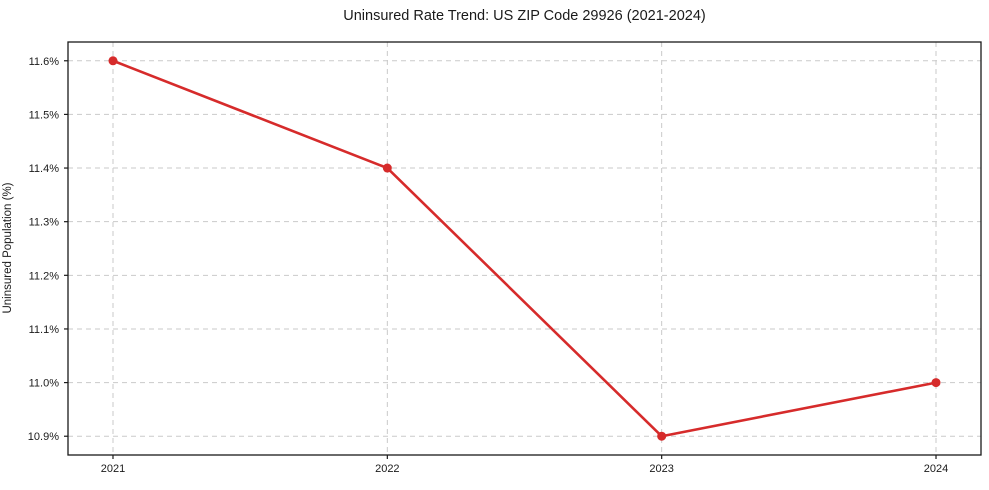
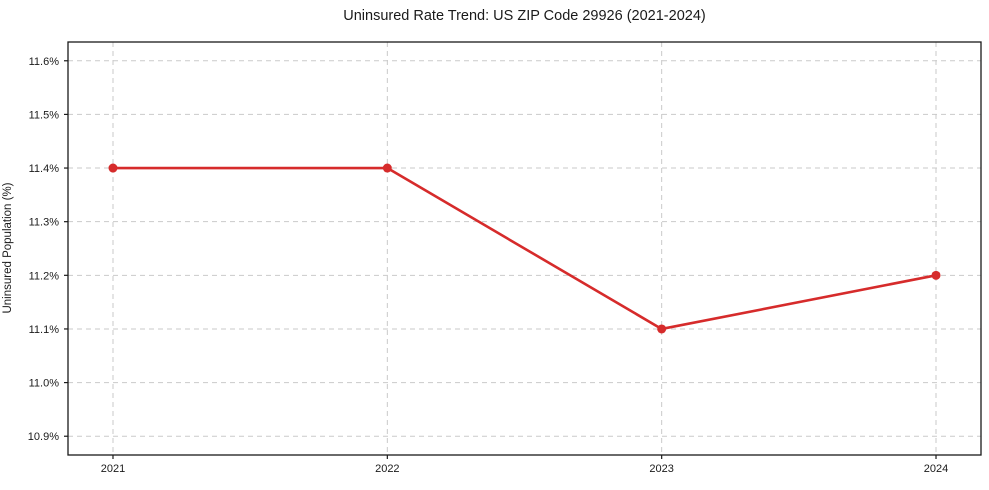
2021: 11.6% -> 11.4%
2023: 10.9% -> 11.1%
2024: 11.0% -> 11.2%
